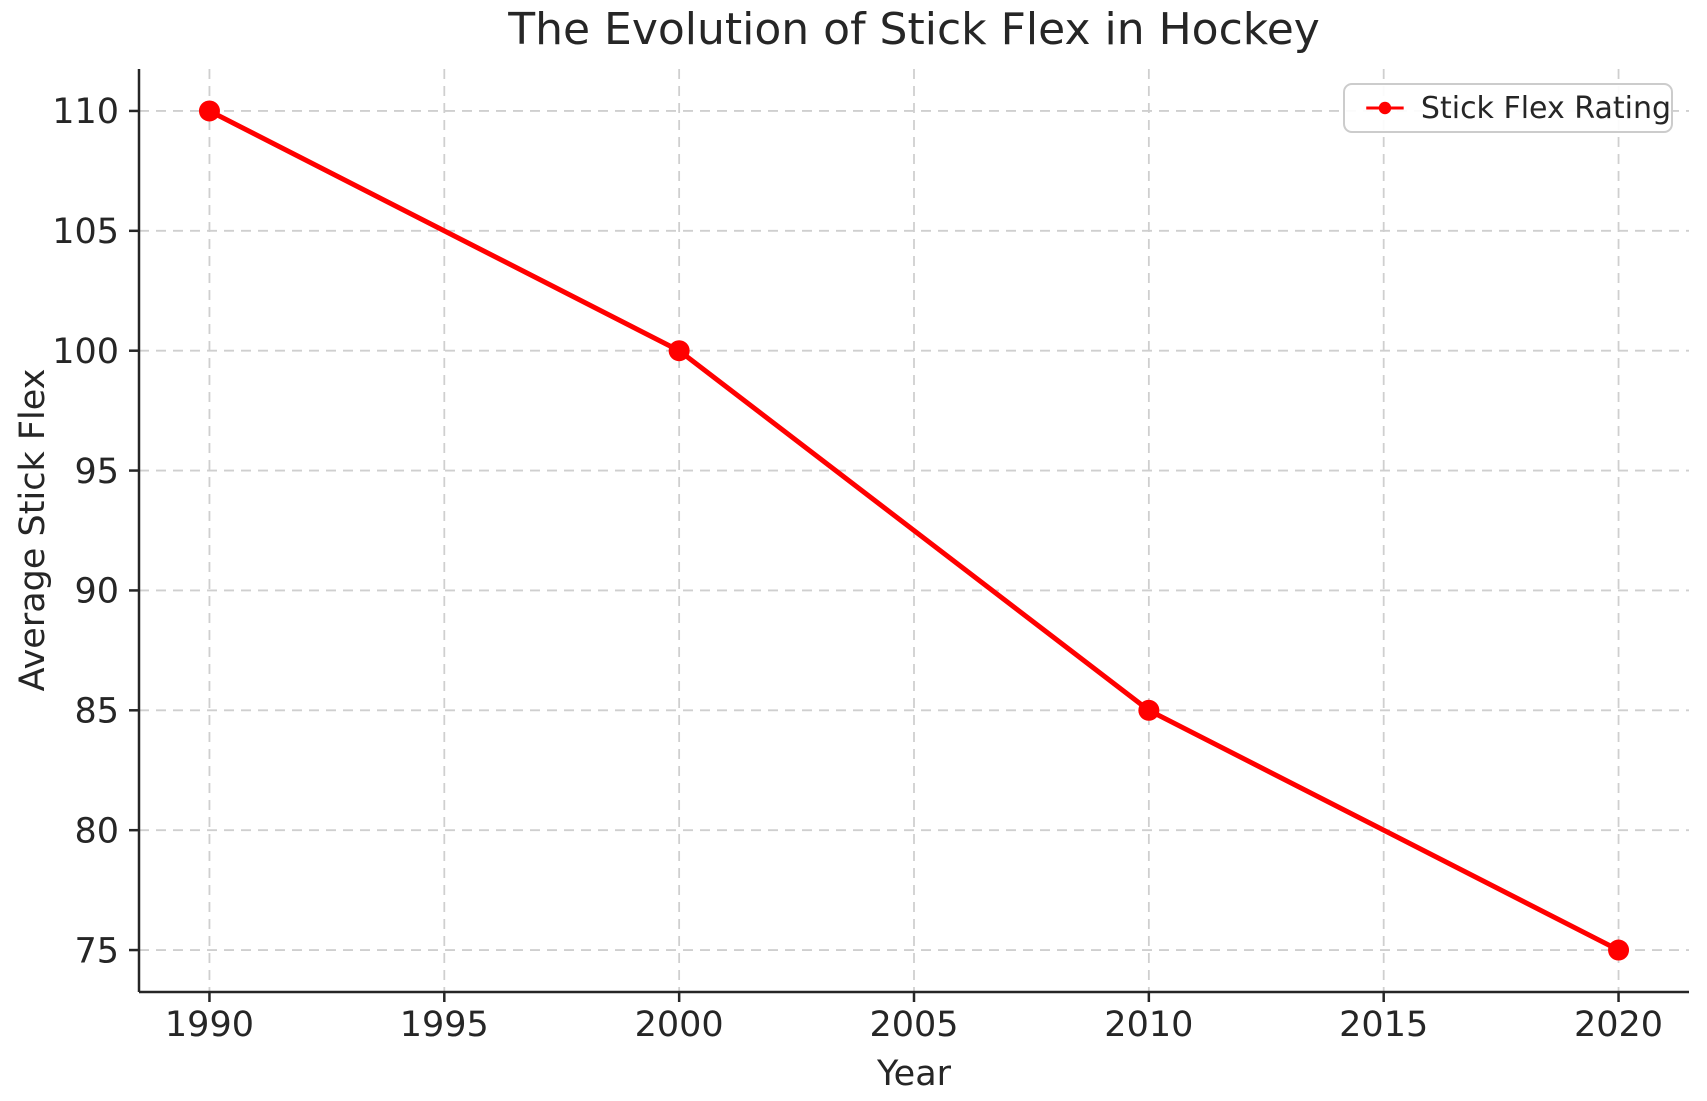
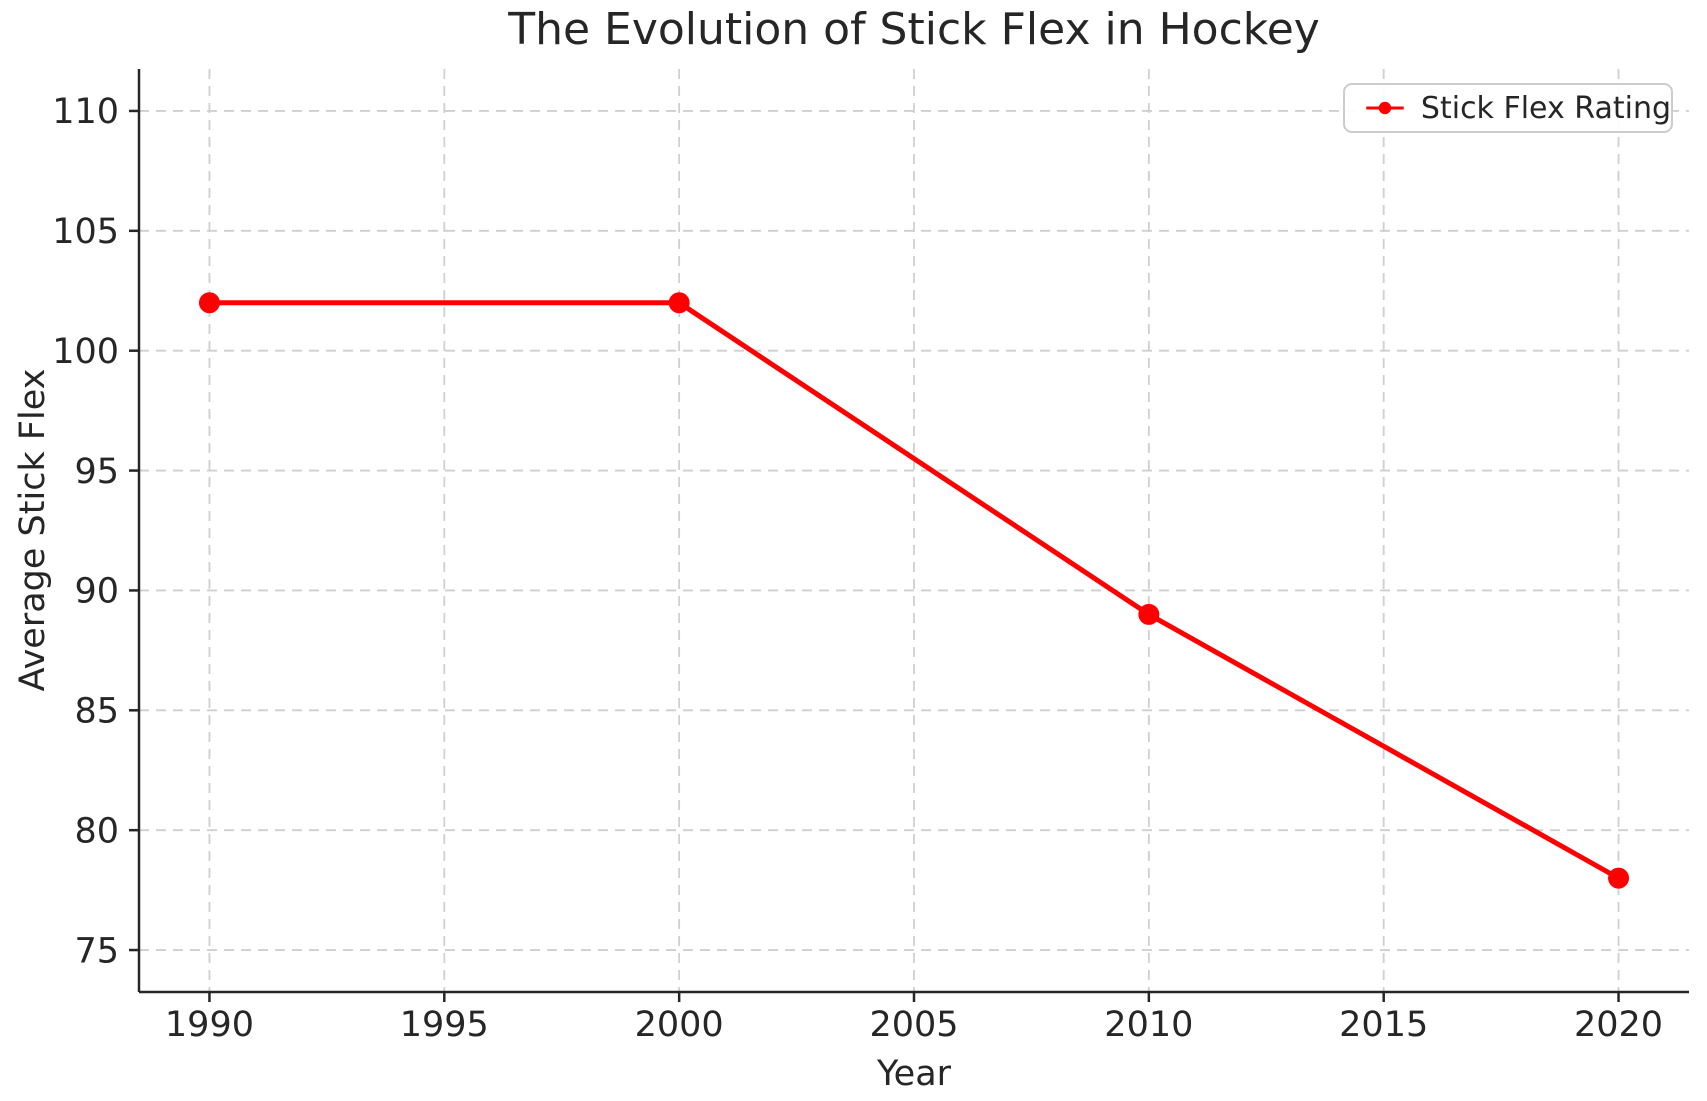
1990: 110 -> 102
2000: 100 -> 102
2010: 85 -> 89
2020: 75 -> 78
